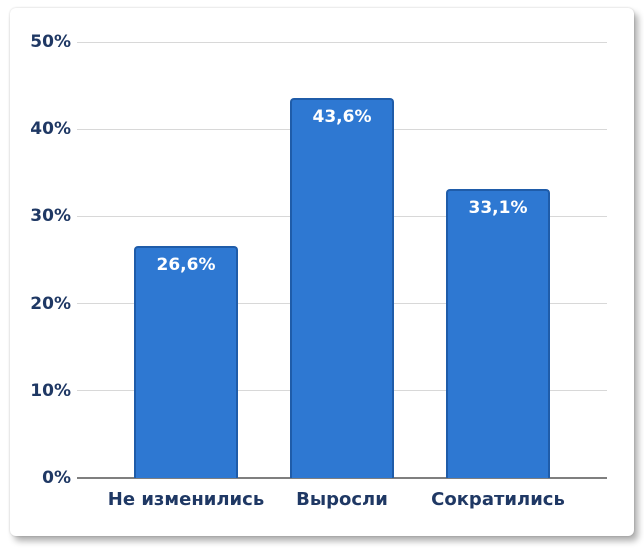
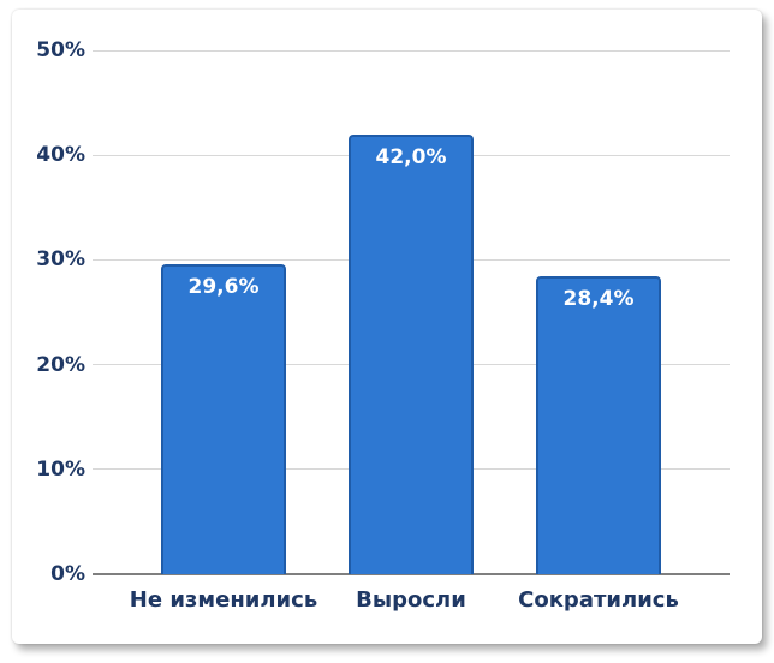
Не изменились: 26,6% -> 29,6%
Выросли: 43,6% -> 42,0%
Сократились: 33,1% -> 28,4%
